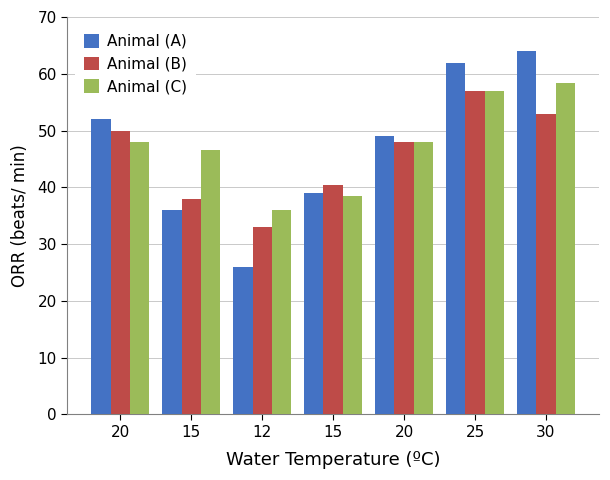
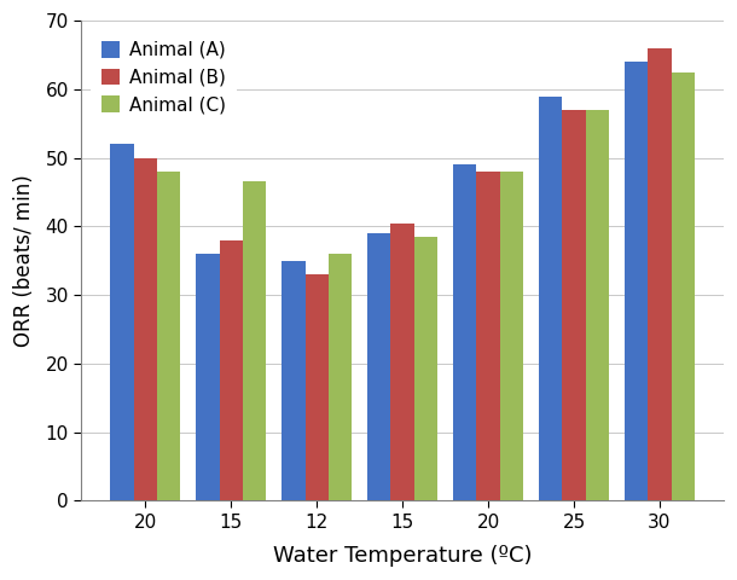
Animal (A)/12: 26 -> 35
Animal (A)/25: 62 -> 59
Animal (B)/30: 53.0 -> 66.0
Animal (C)/30: 58.4 -> 62.5
